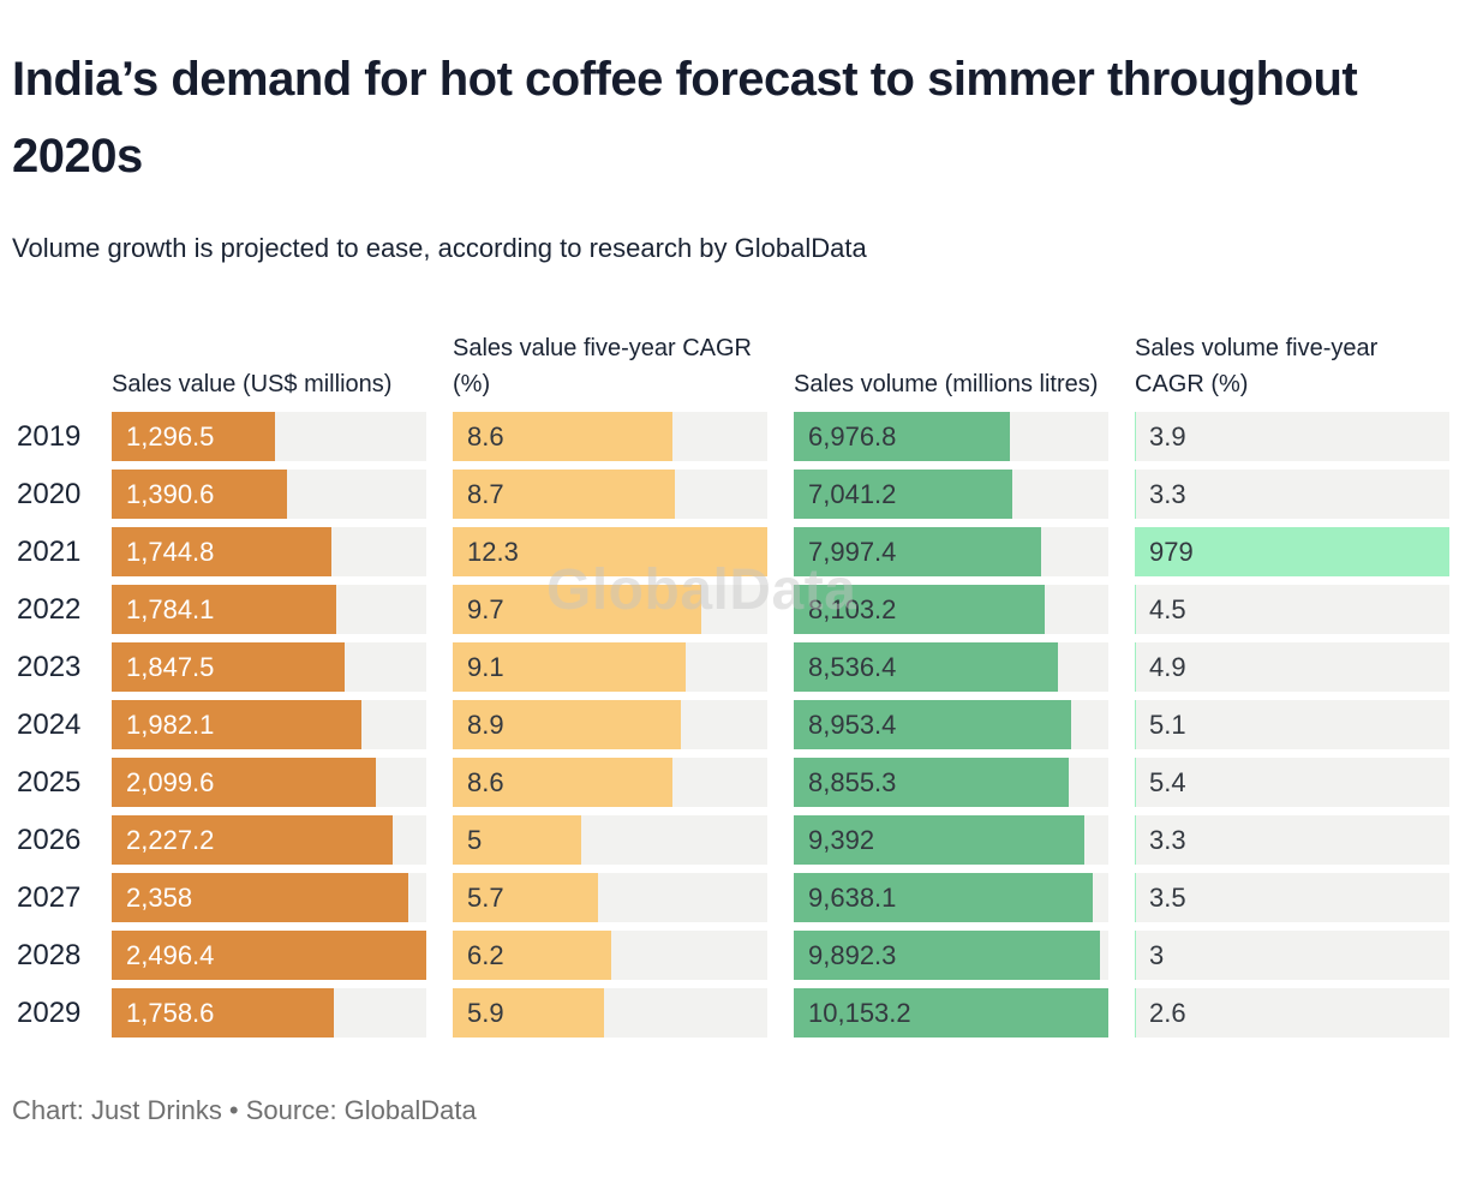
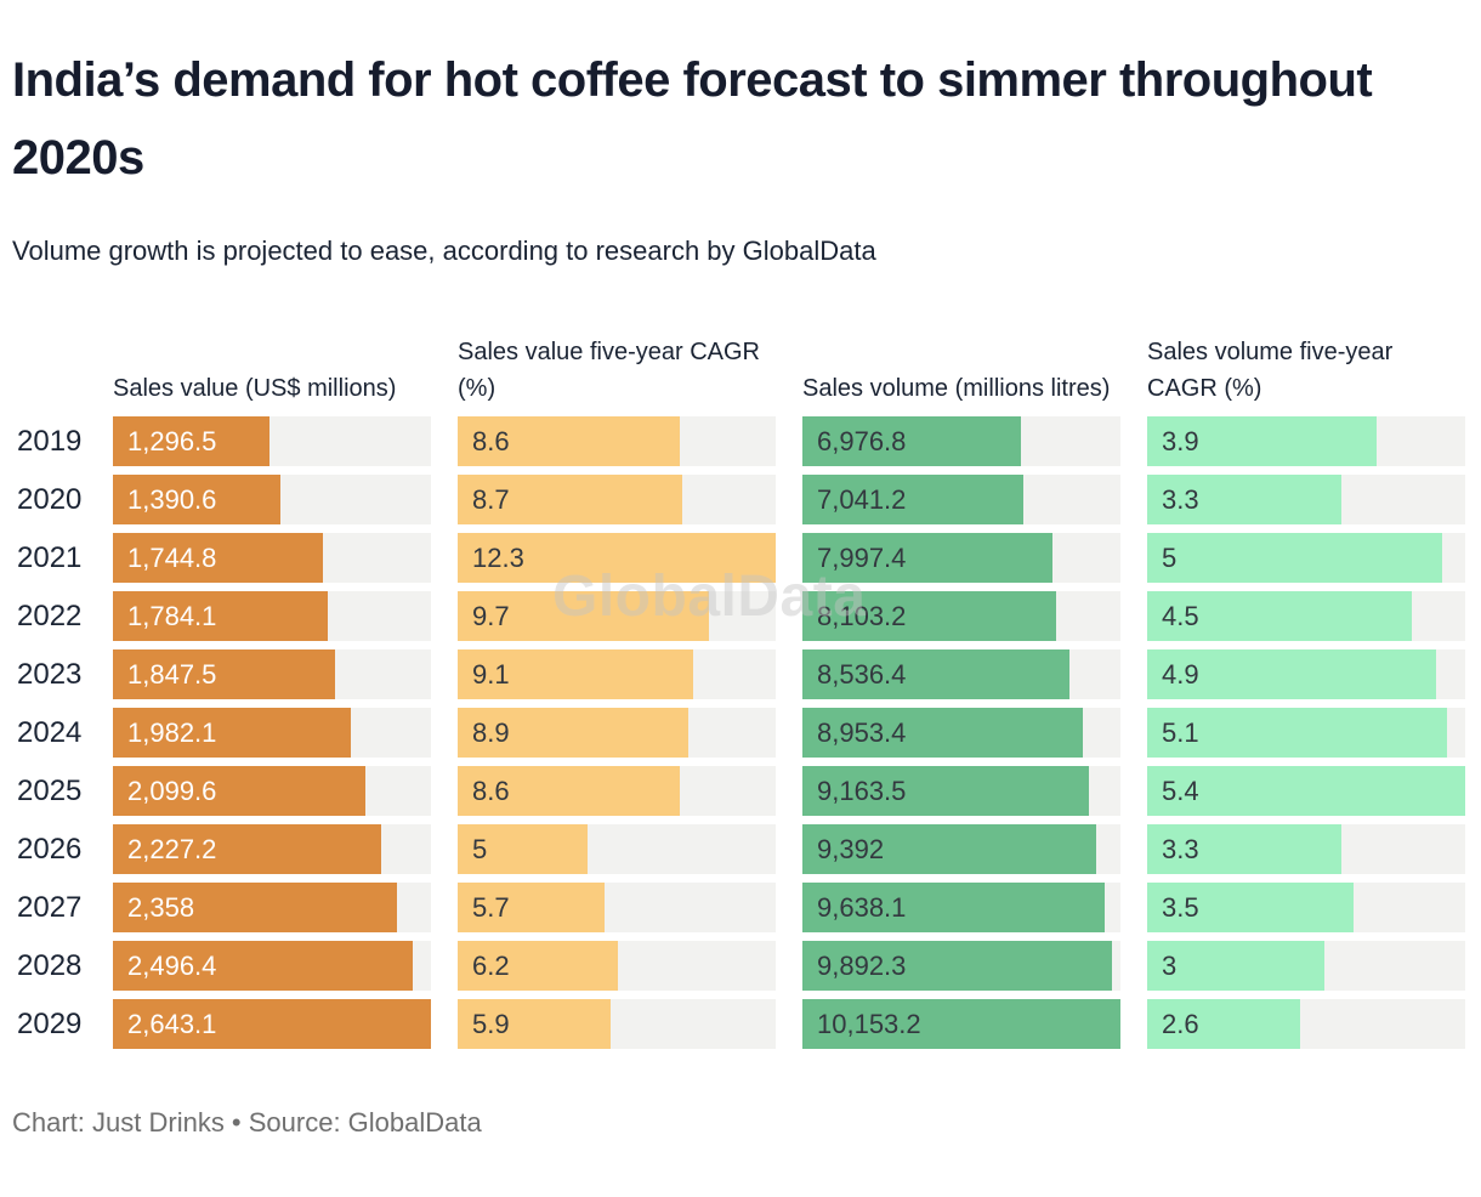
Sales volume five-year CAGR (%)/2021: 979 -> 5
Sales volume (millions litres)/2025: 8,855.3 -> 9,163.5
Sales value (US$ millions)/2029: 1,758.6 -> 2,643.1
